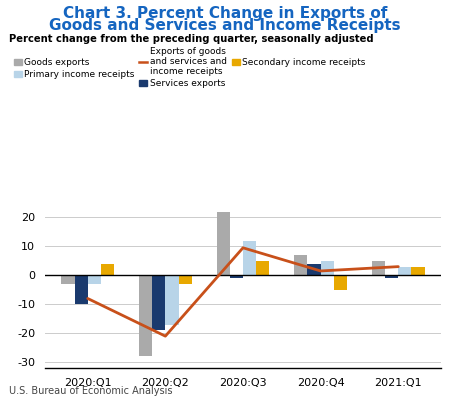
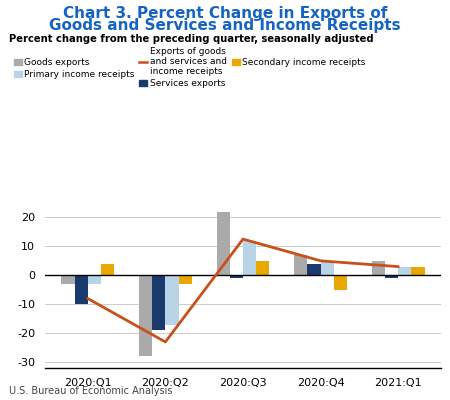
Exports of goods and services and income receipts/2020:Q2: -21.0 -> -23.0
Exports of goods and services and income receipts/2020:Q3: 9.5 -> 12.5
Exports of goods and services and income receipts/2020:Q4: 1.5 -> 5.0
